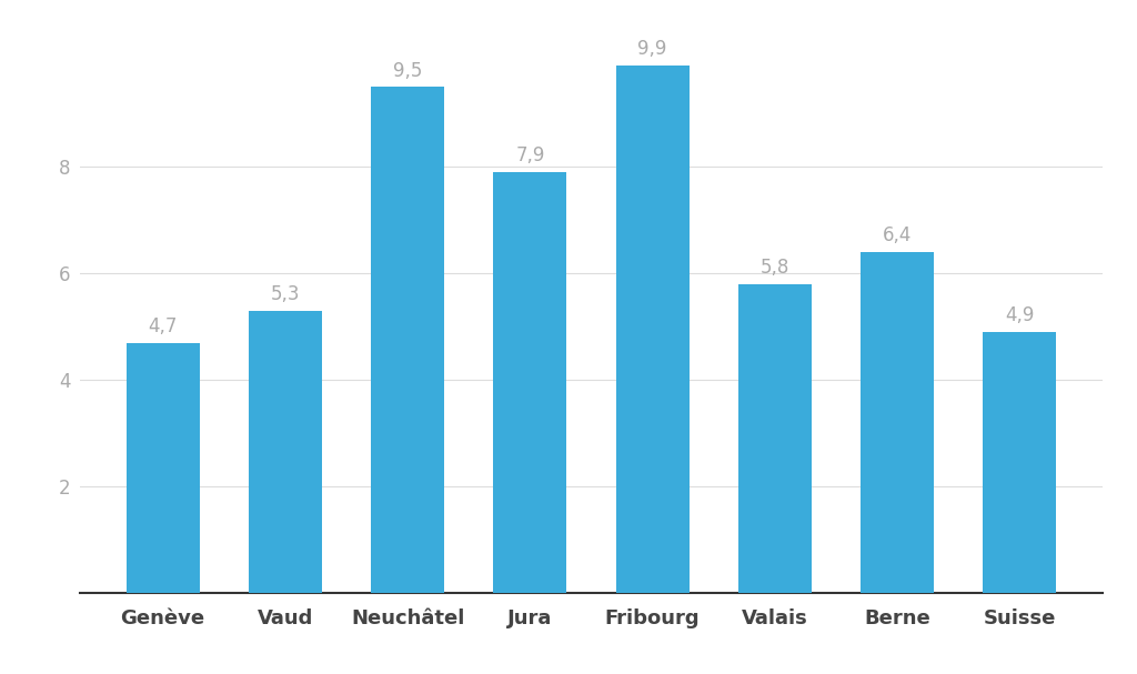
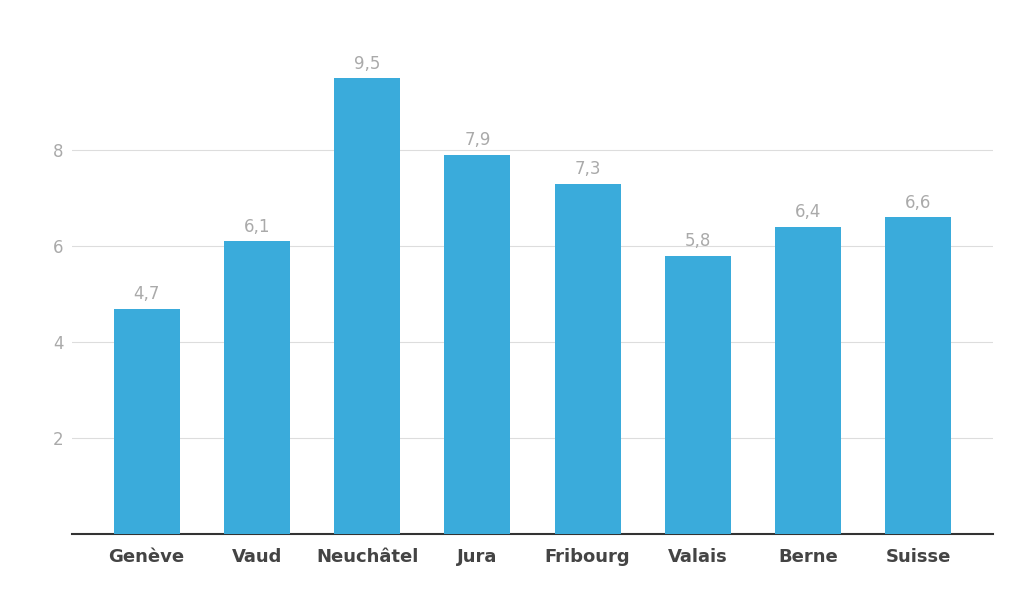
Vaud: 5,3 -> 6,1
Fribourg: 9,9 -> 7,3
Suisse: 4,9 -> 6,6
